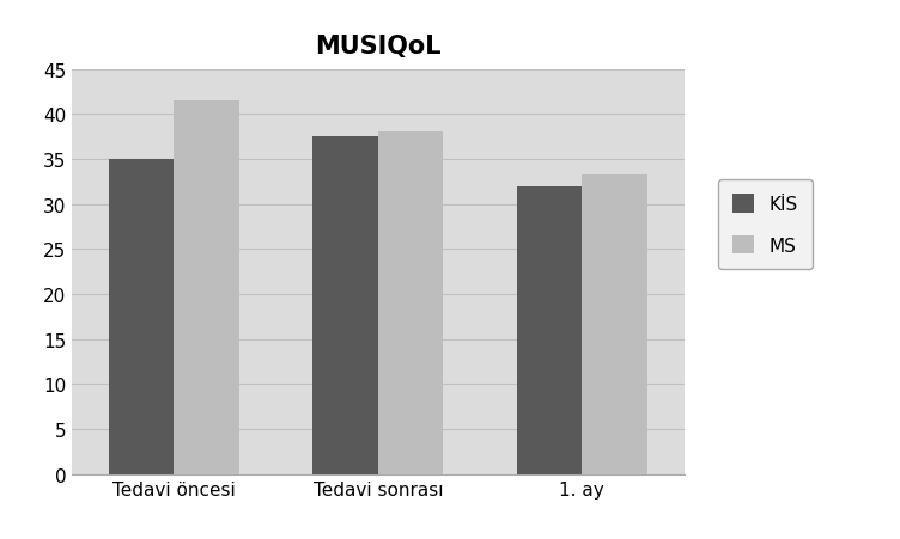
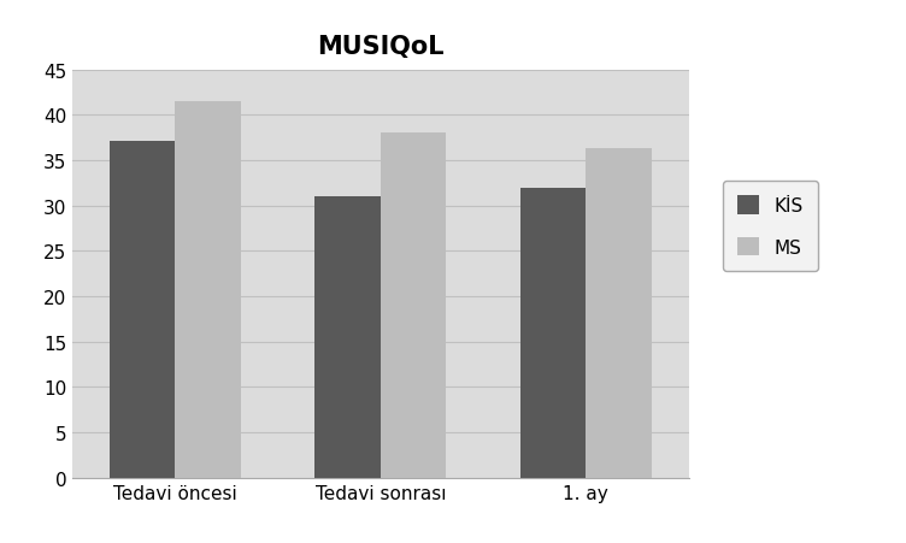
KİS/Tedavi öncesi: 35.0 -> 37.2
KİS/Tedavi sonrası: 37.5 -> 31.0
MS/1. ay: 33.3 -> 36.4
